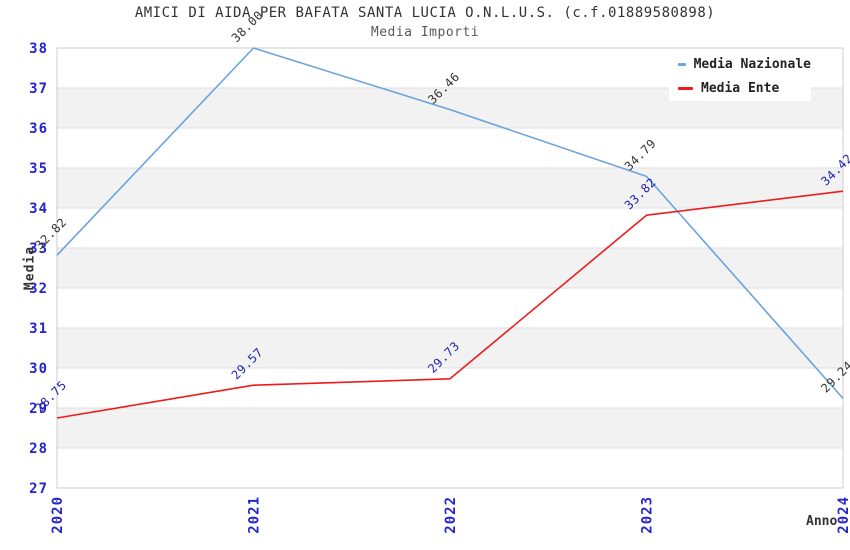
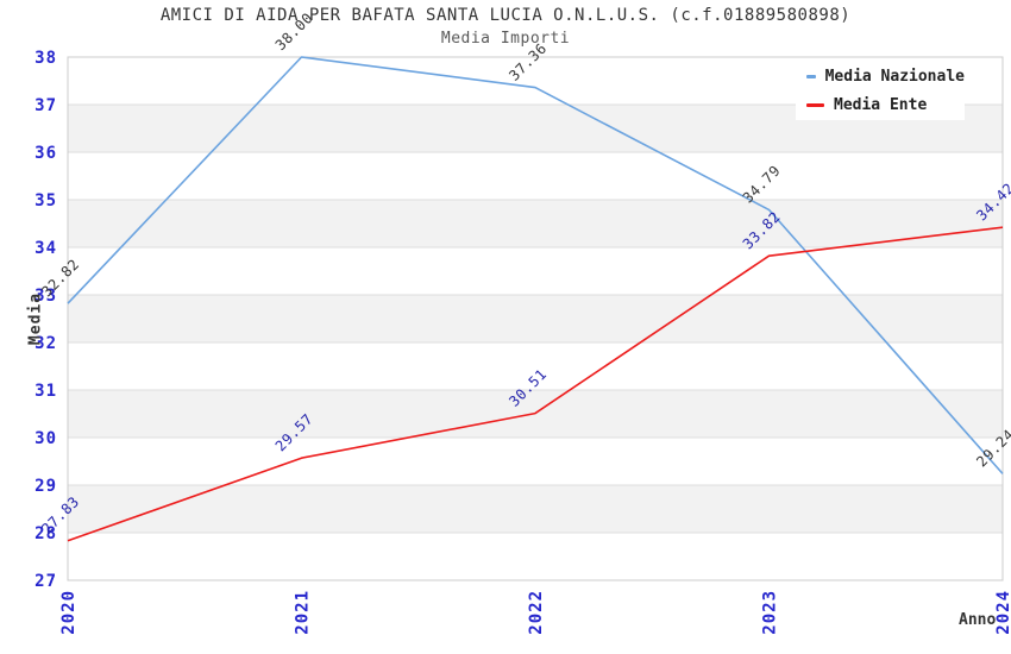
Media Ente/2020: 28.75 -> 27.83
Media Nazionale/2022: 36.46 -> 37.36
Media Ente/2022: 29.73 -> 30.51
